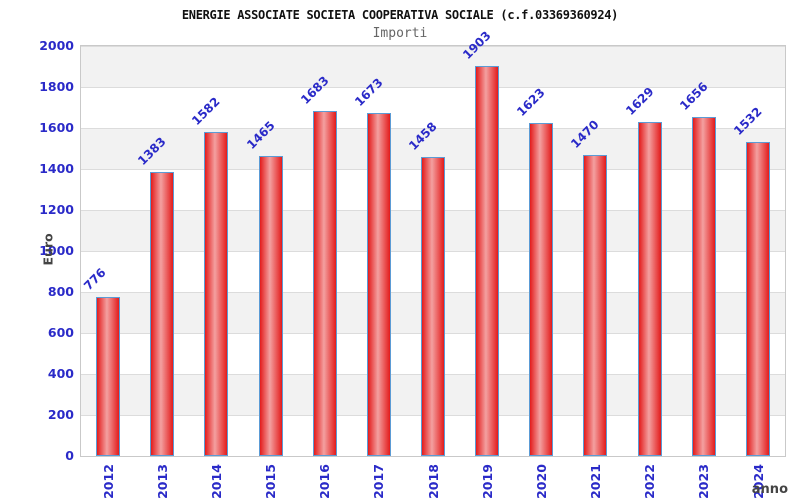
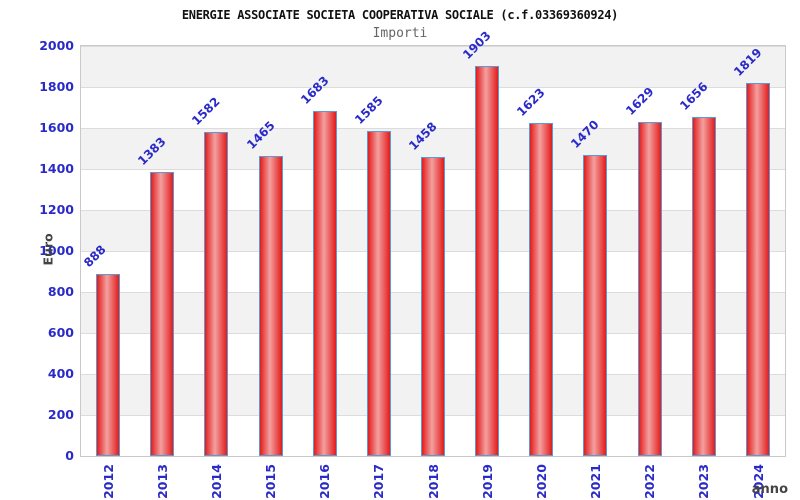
2012: 776 -> 888
2017: 1673 -> 1585
2024: 1532 -> 1819
